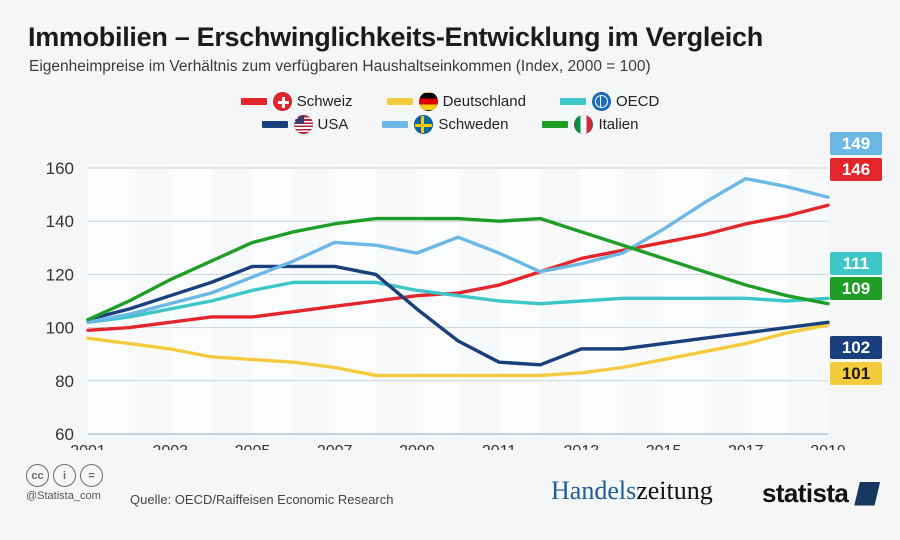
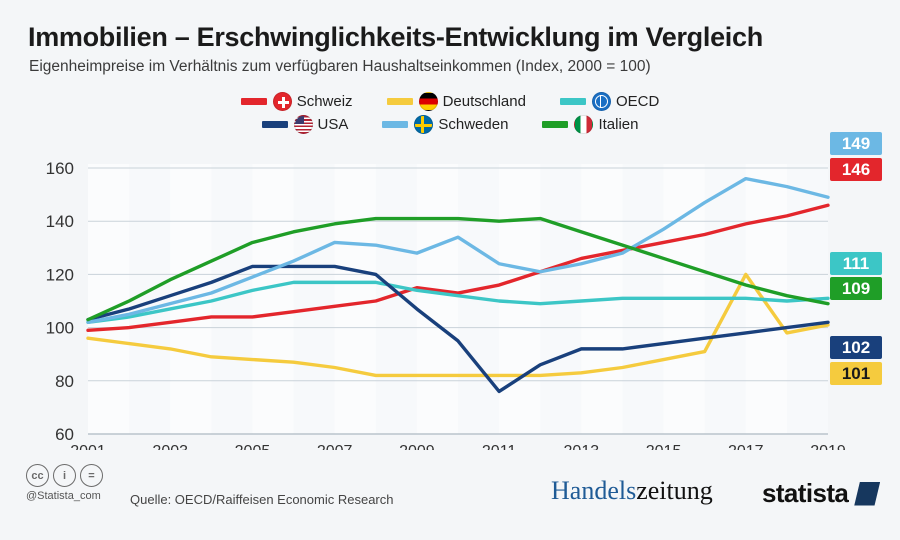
Schweiz/2009: 112 -> 115
USA/2011: 87 -> 76
Schweden/2011: 128 -> 124
Deutschland/2017: 94 -> 120
